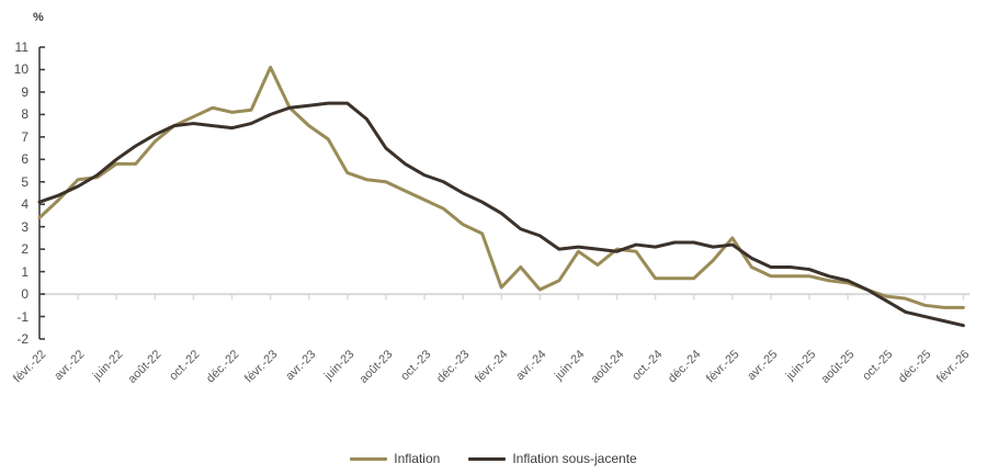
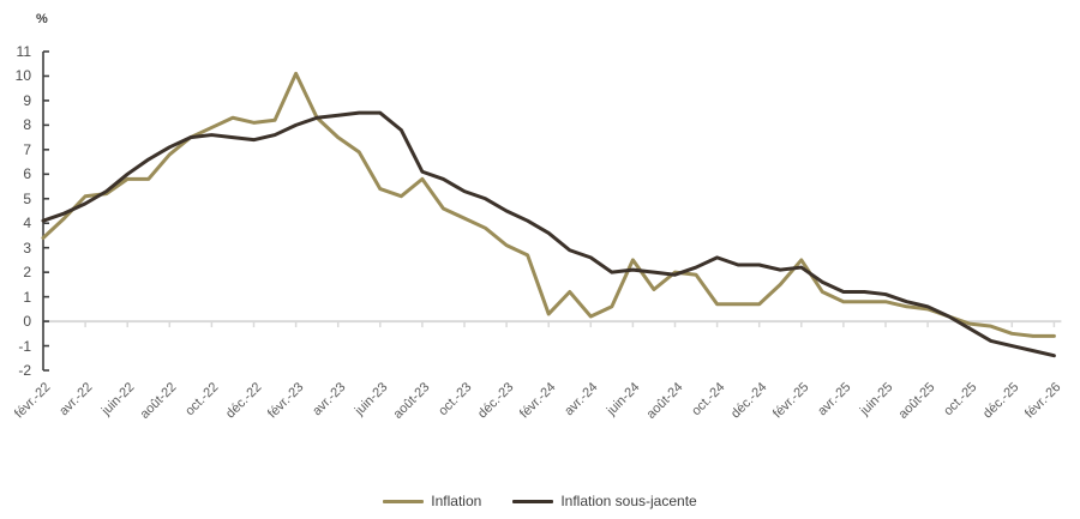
Inflation/août-23: 5.0 -> 5.8
Inflation sous-jacente/août-23: 6.5 -> 6.1
Inflation/juin-24: 1.9 -> 2.5
Inflation sous-jacente/oct.-24: 2.1 -> 2.6
